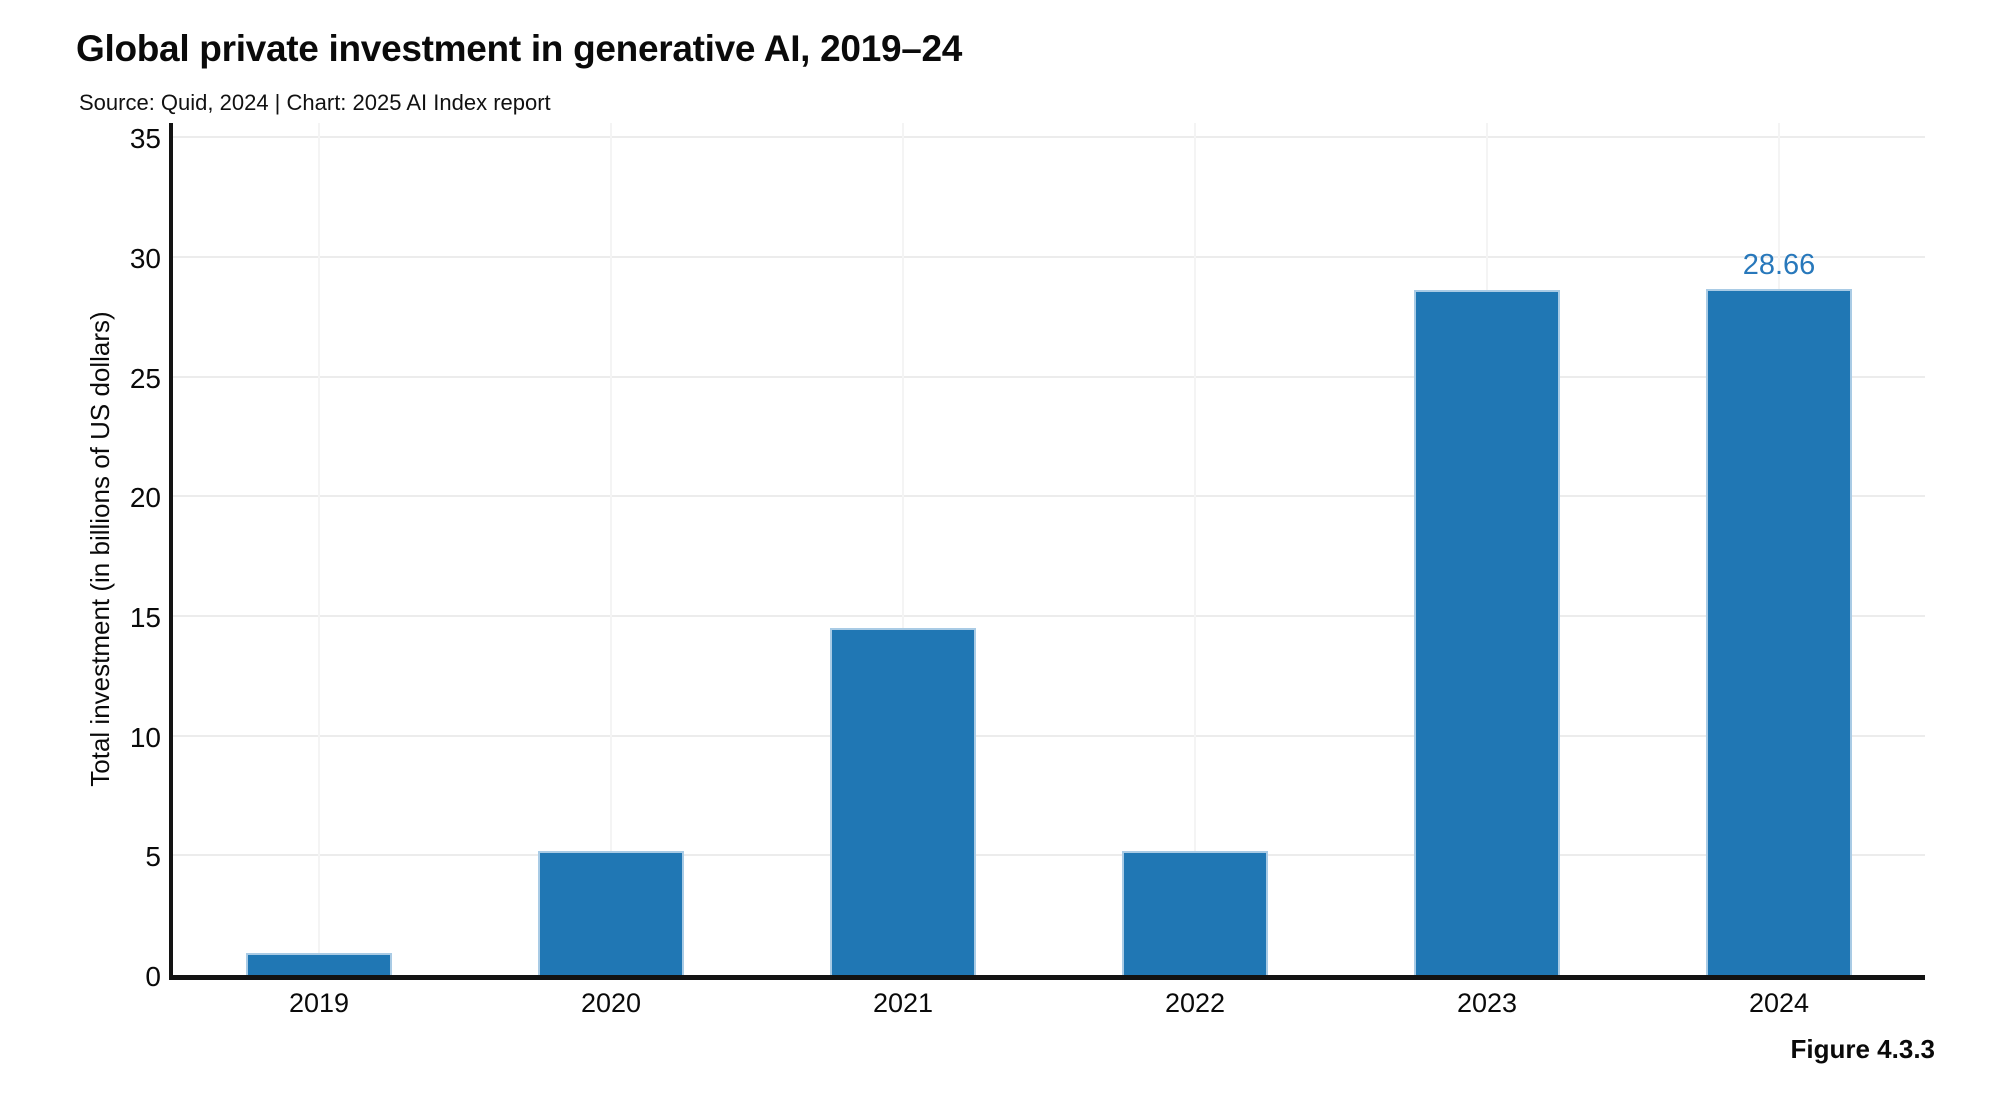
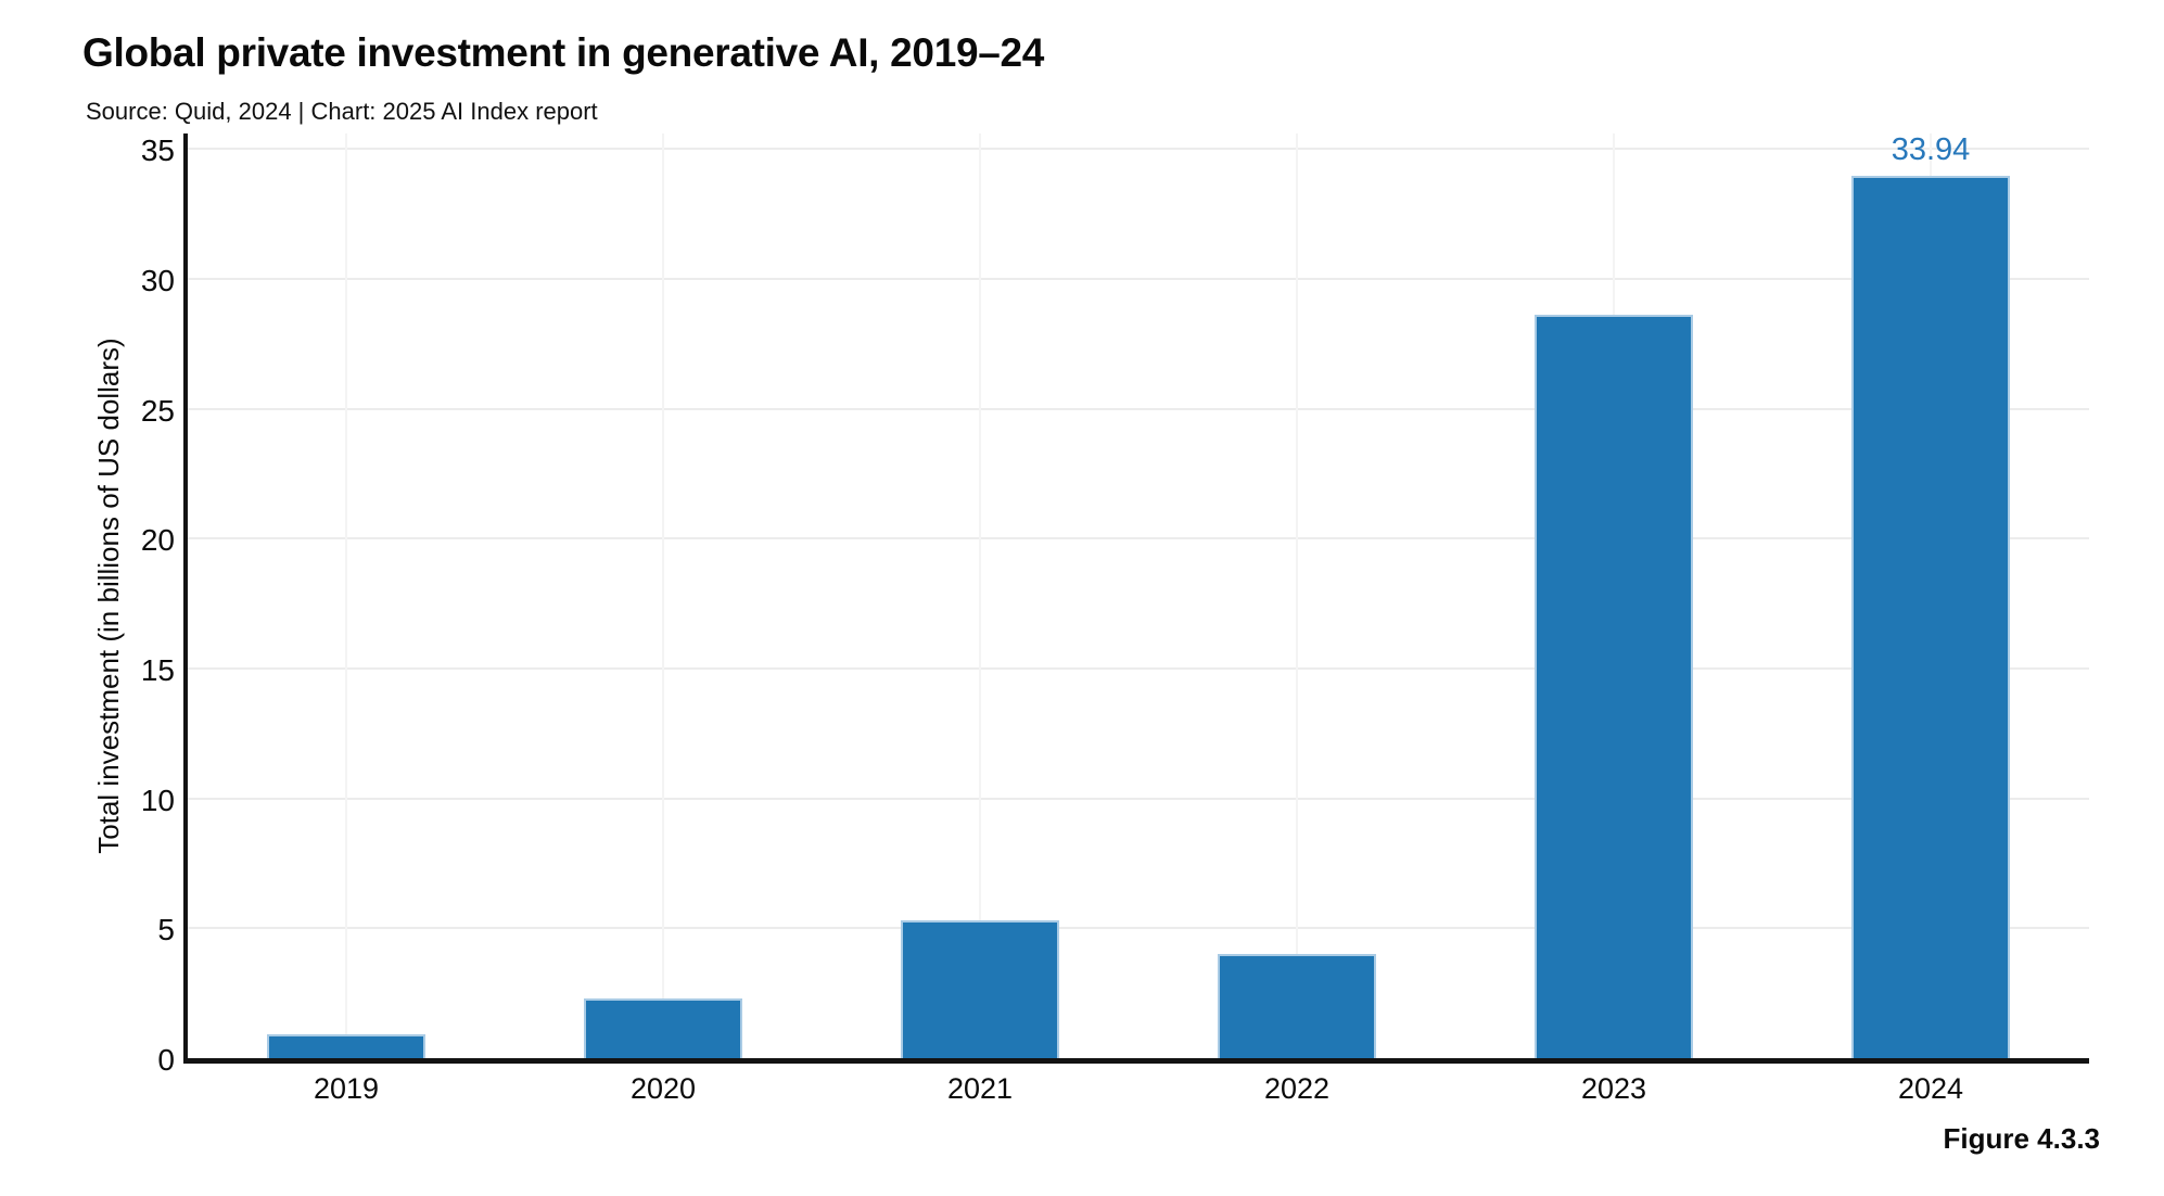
2020: 5.2 -> 2.3
2021: 14.5 -> 5.3
2022: 5.2 -> 4.0
2024: 28.66 -> 33.94
